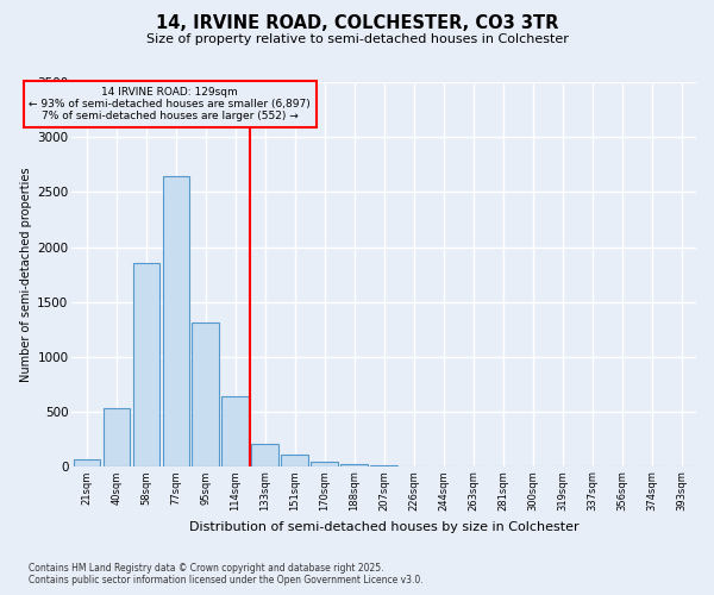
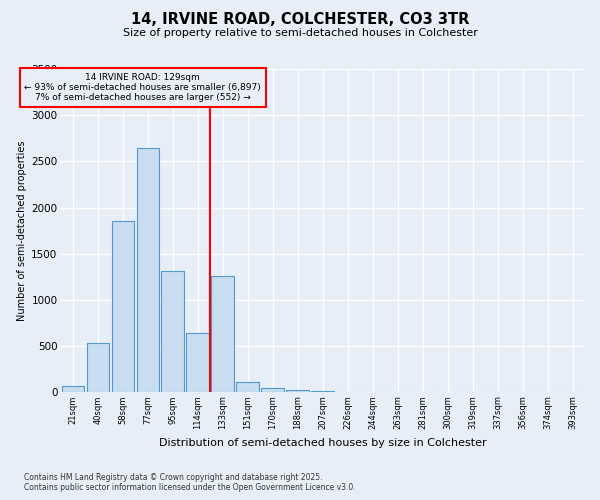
133sqm: 210 -> 1260
